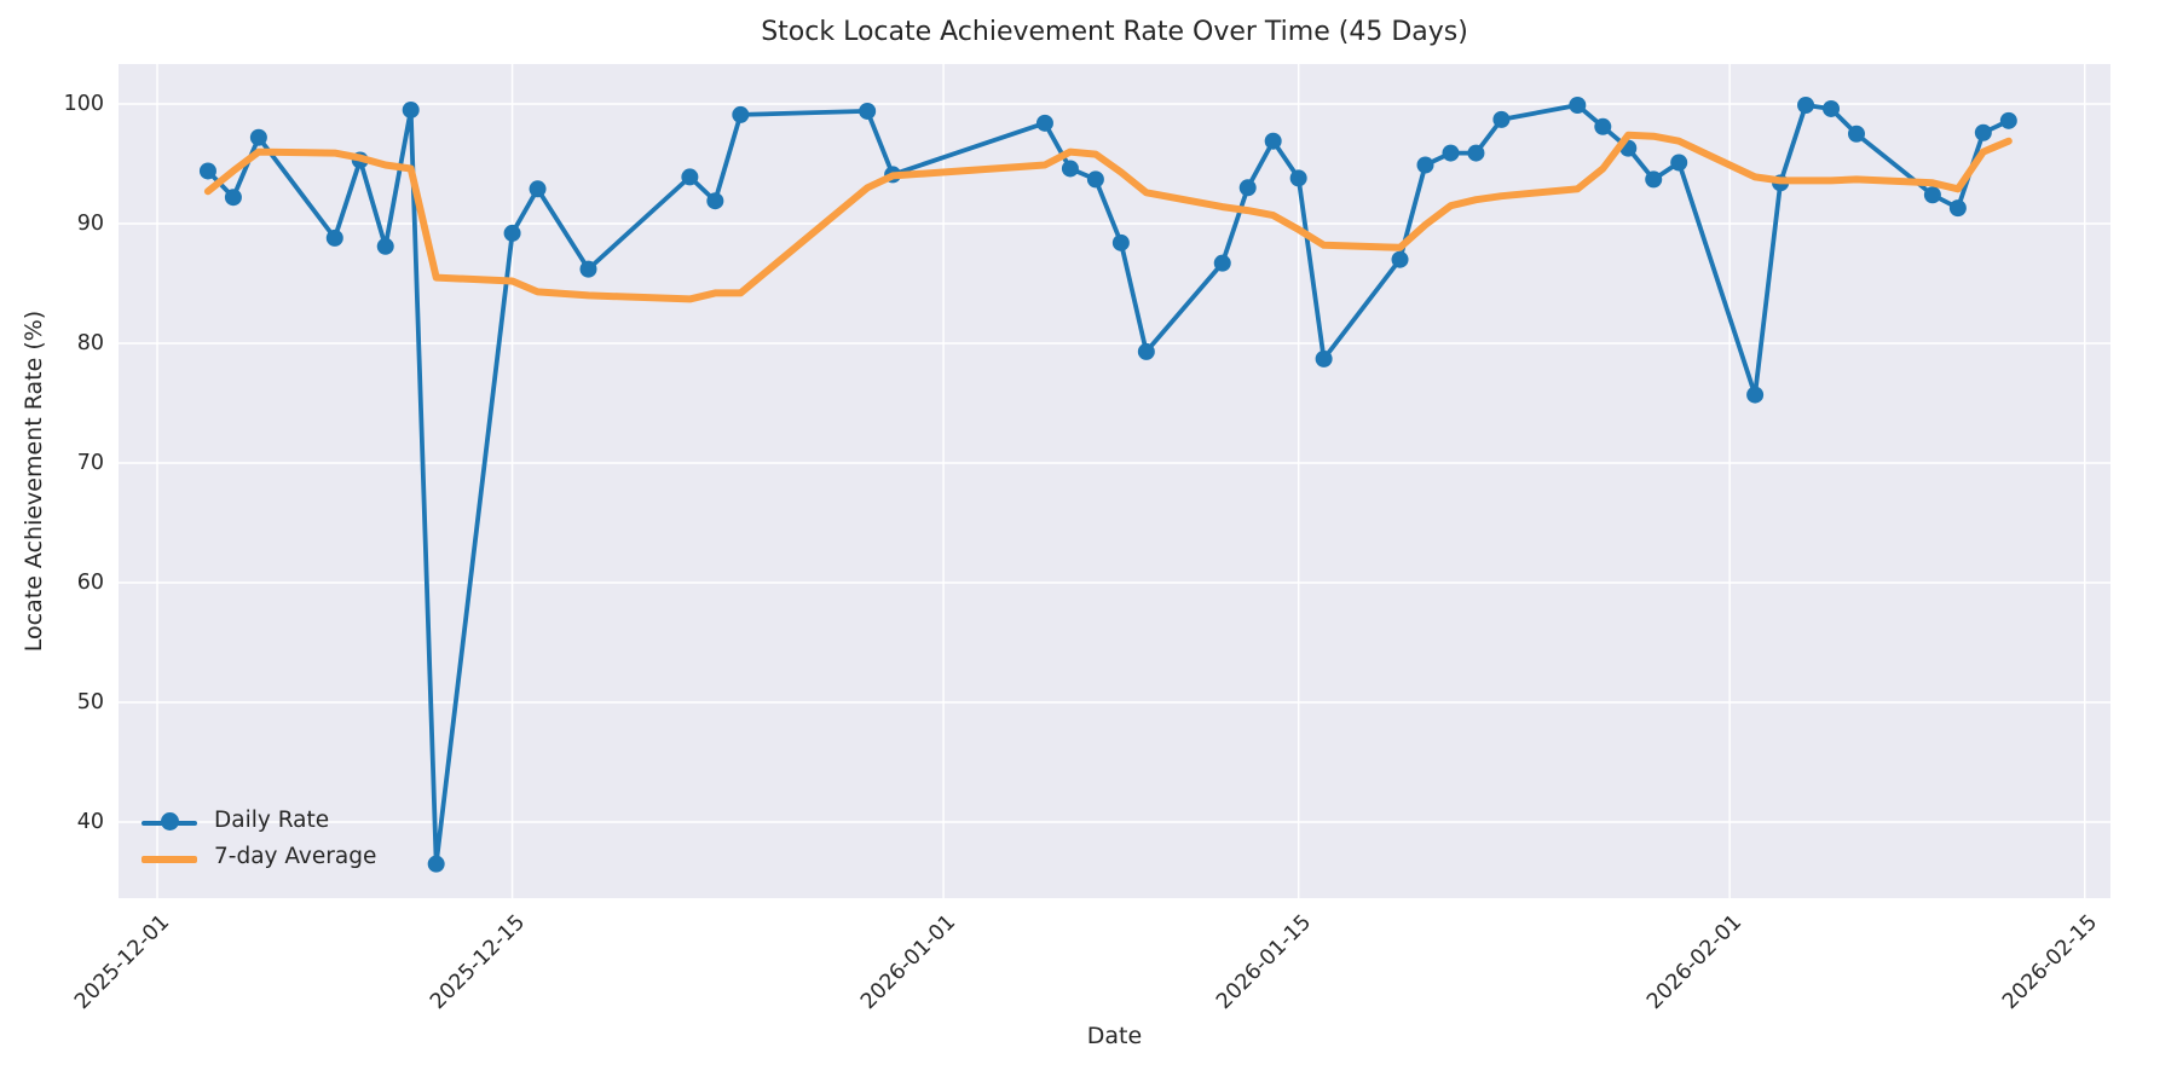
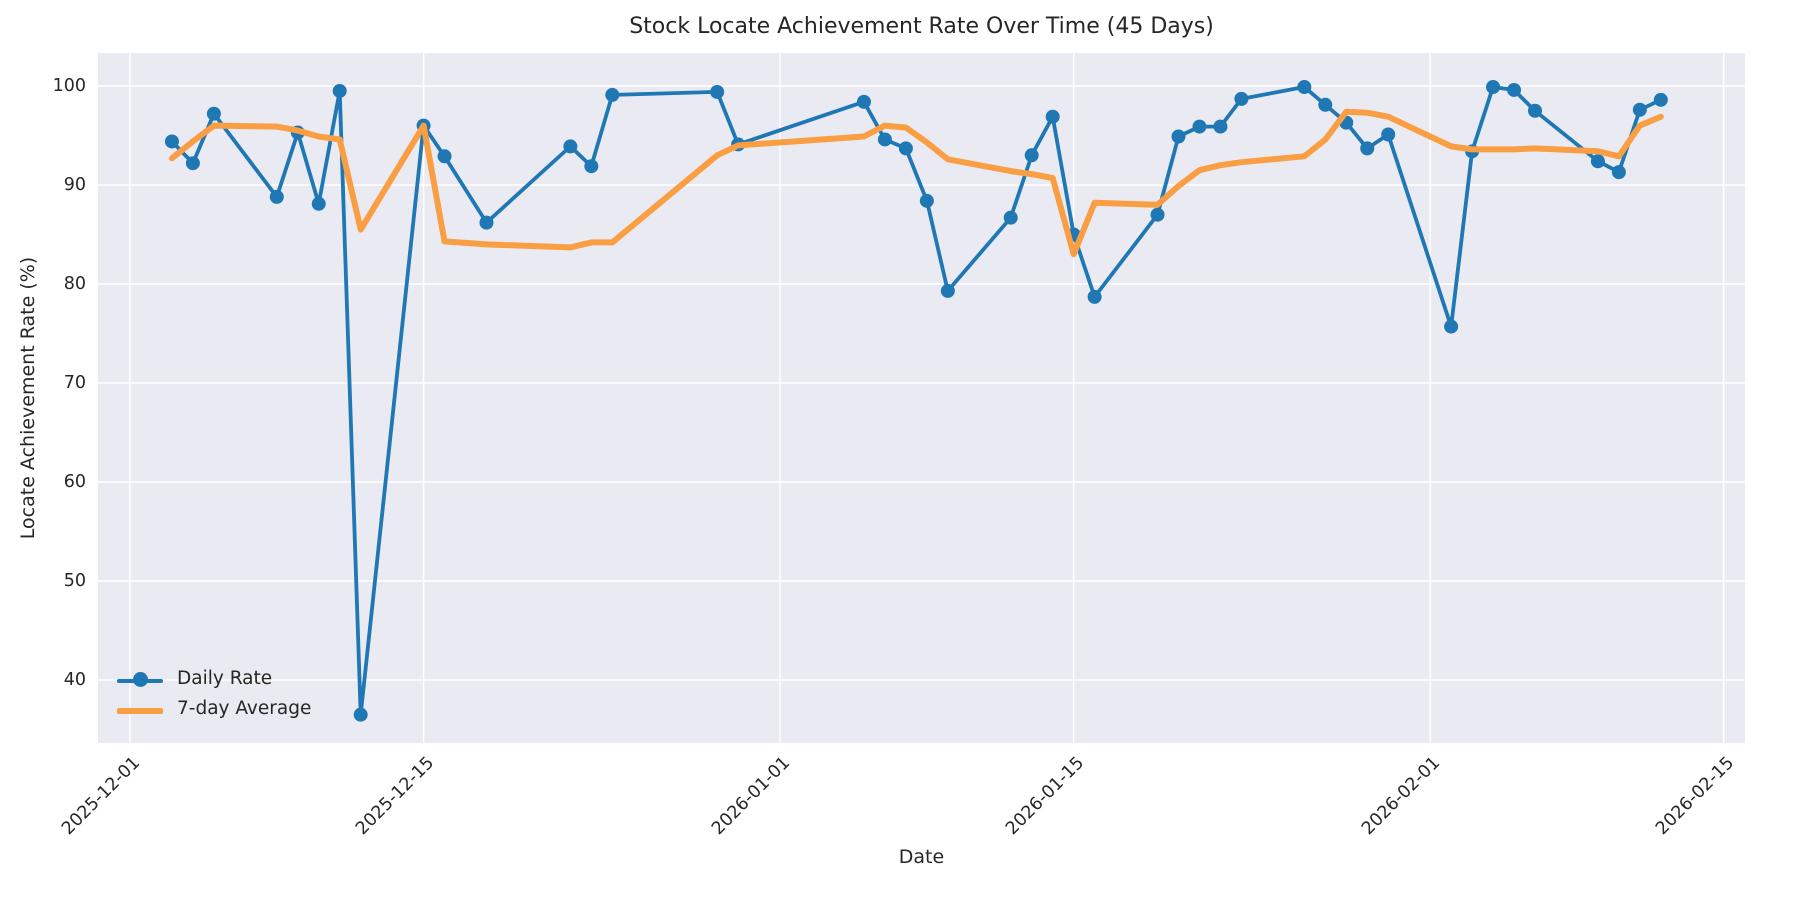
Daily Rate/2025-12-15: 89 -> 96
7-day Average/2025-12-15: 85 -> 96
Daily Rate/2026-01-15: 94 -> 85
7-day Average/2026-01-15: 90 -> 83
